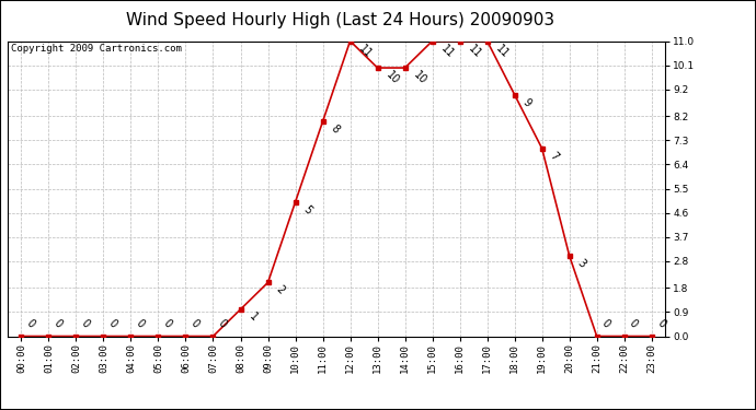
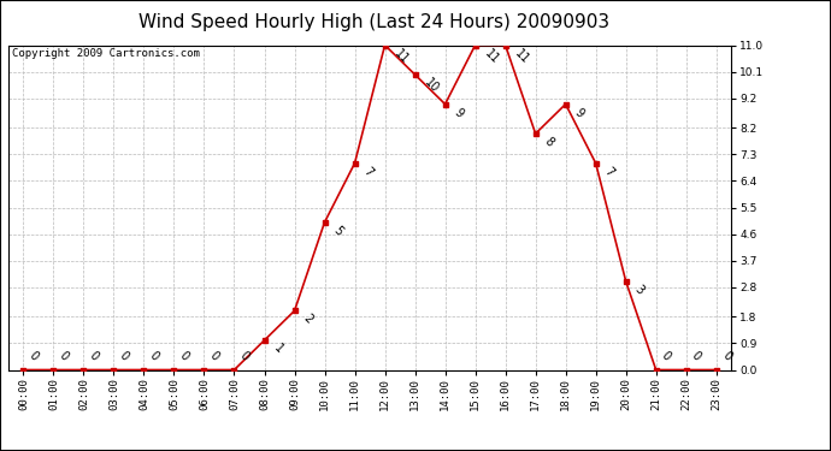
11:00: 8 -> 7
14:00: 10 -> 9
17:00: 11 -> 8
